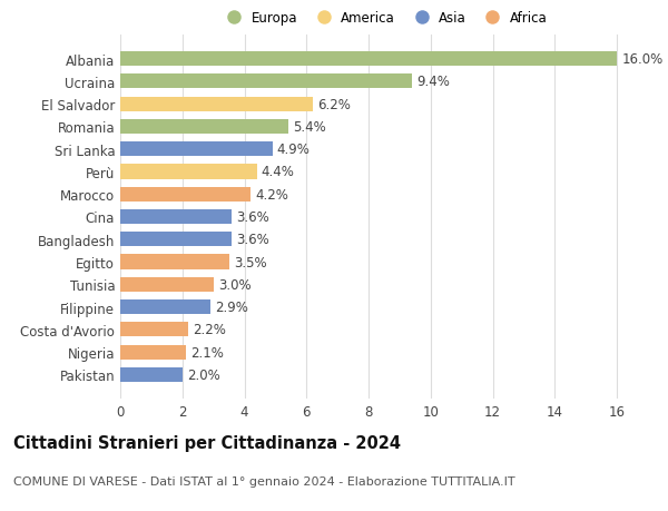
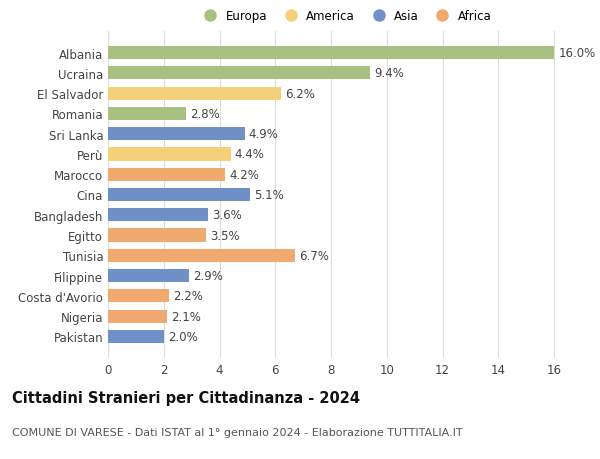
Romania: 5.4% -> 2.8%
Cina: 3.6% -> 5.1%
Tunisia: 3.0% -> 6.7%
